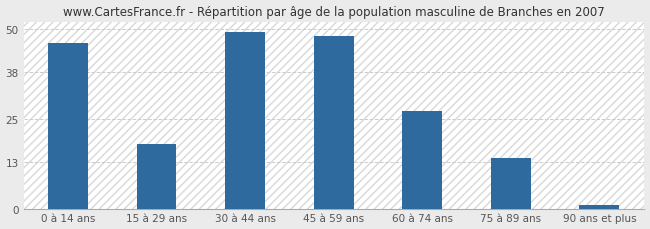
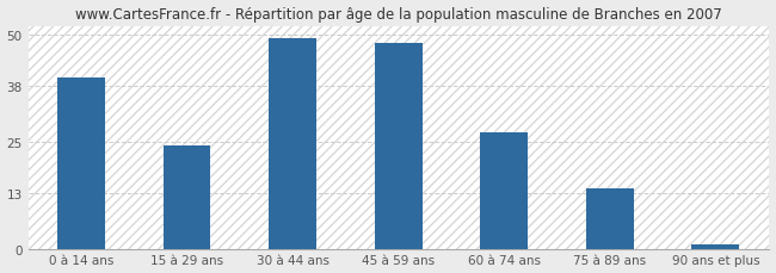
0 à 14 ans: 46 -> 40
15 à 29 ans: 18 -> 24
